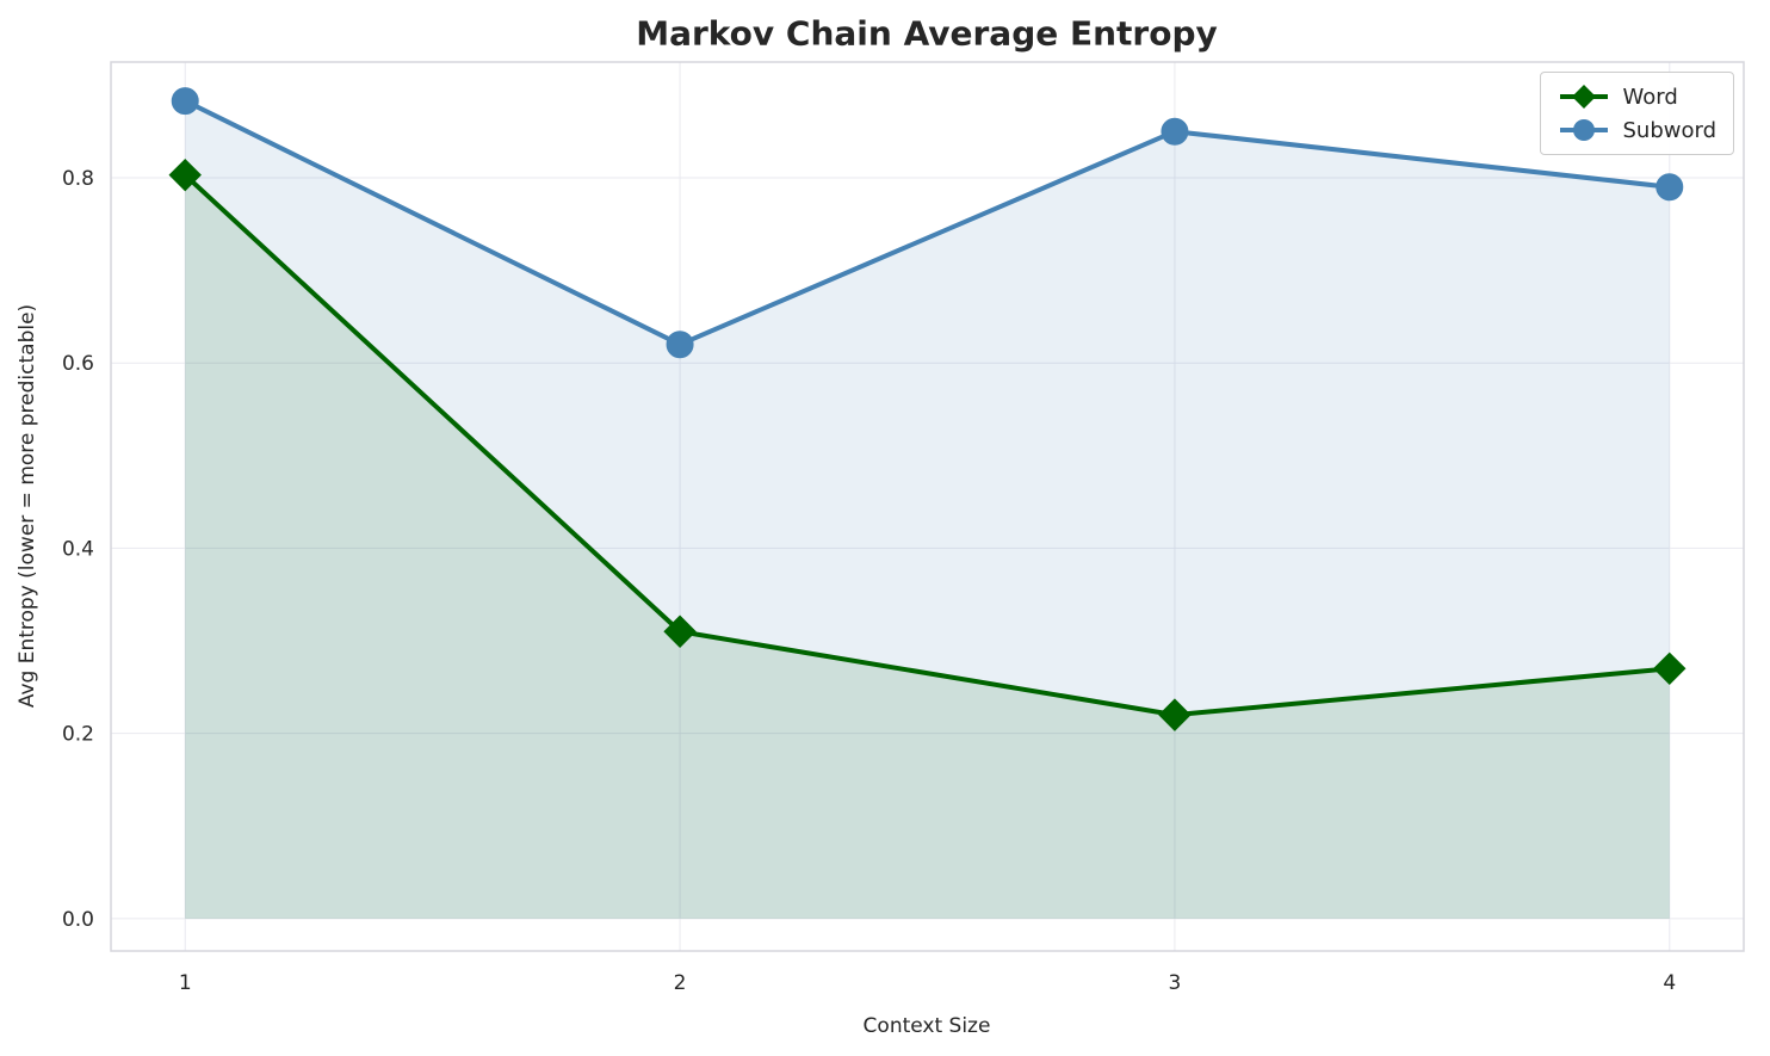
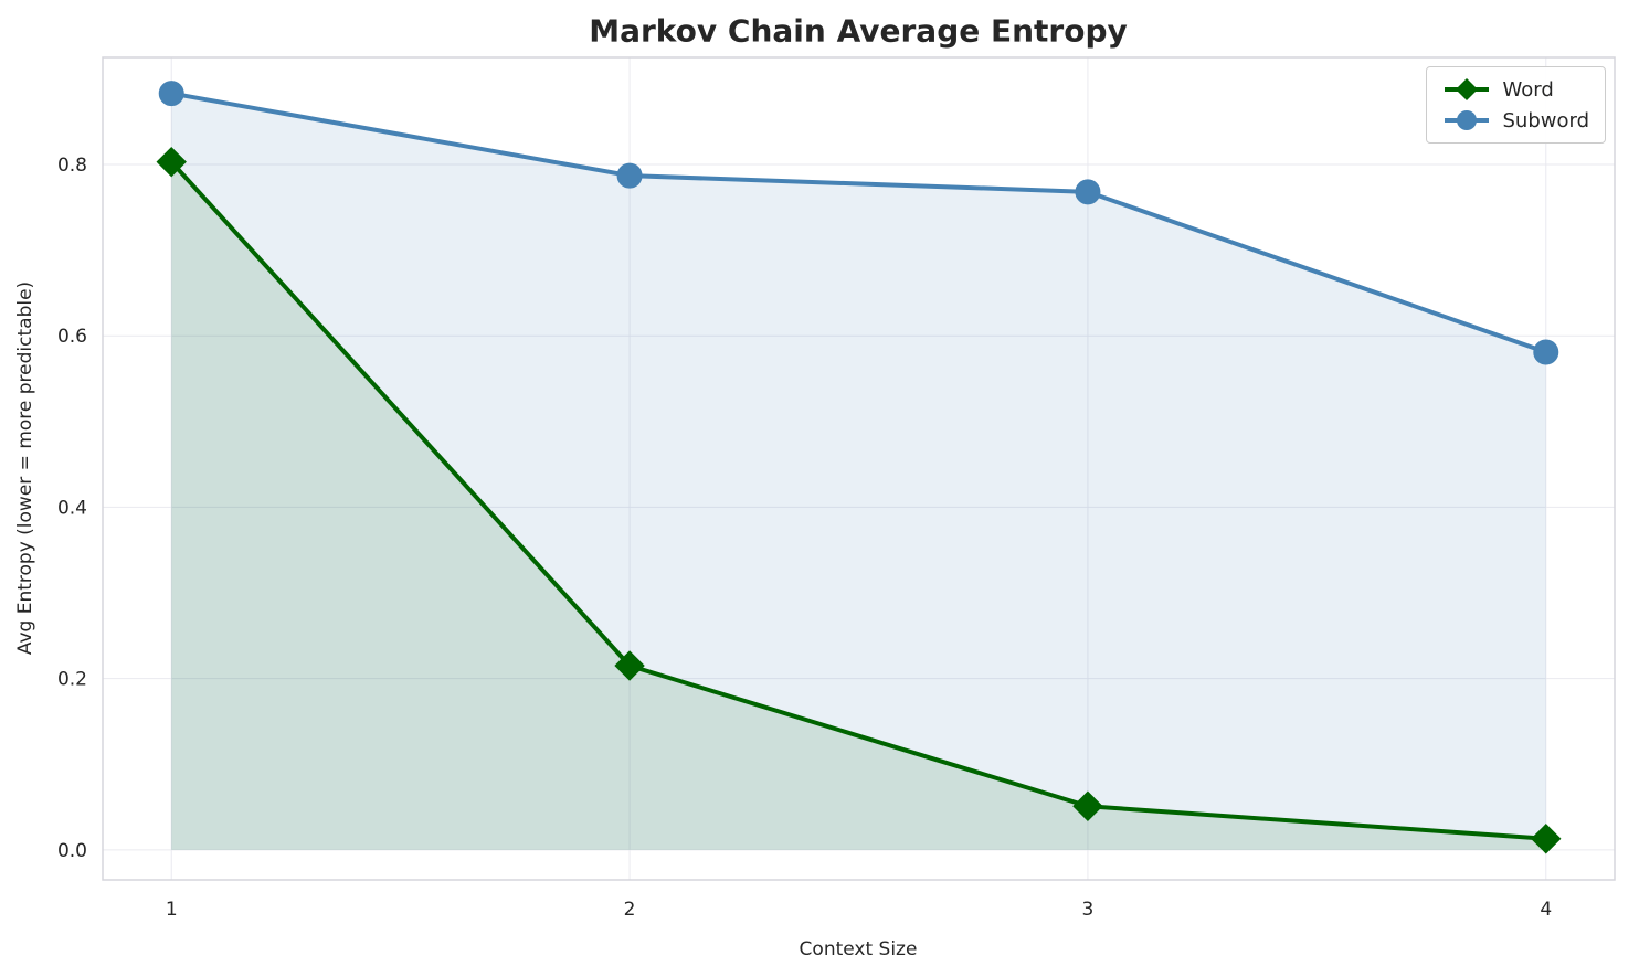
Word/2: 0.31 -> 0.21
Subword/2: 0.62 -> 0.79
Word/3: 0.22 -> 0.05
Subword/3: 0.85 -> 0.77
Word/4: 0.27 -> 0.01
Subword/4: 0.79 -> 0.58
